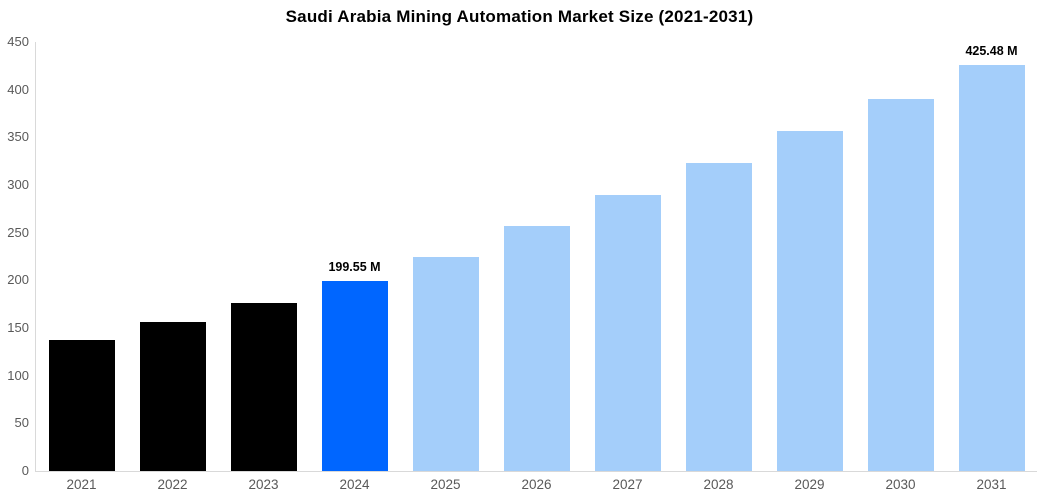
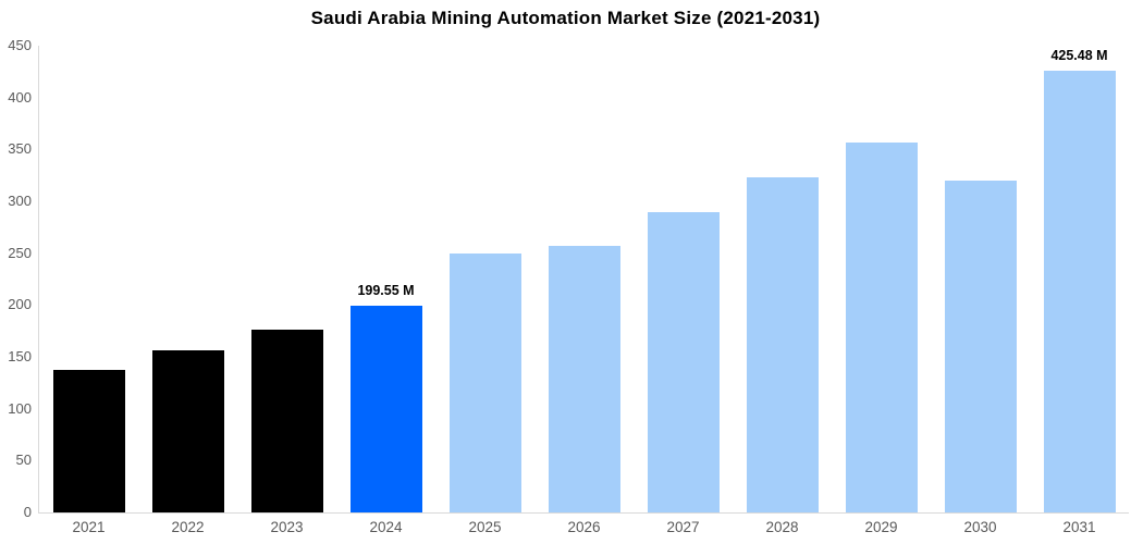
2025: 220 -> 250
2030: 390 -> 320
